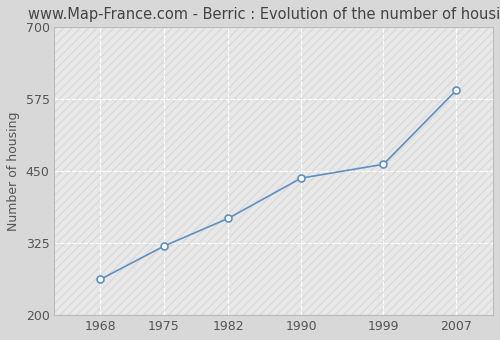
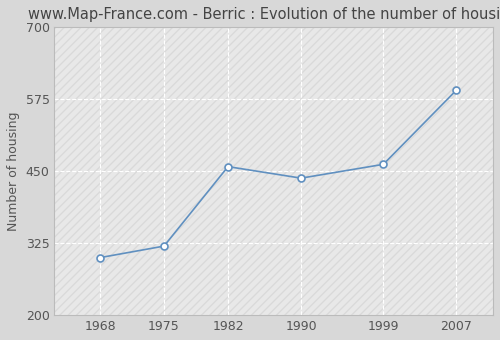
1968: 262 -> 300
1982: 368 -> 458
